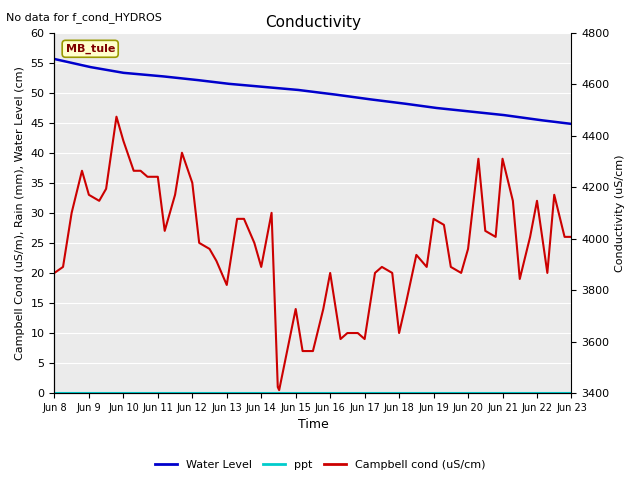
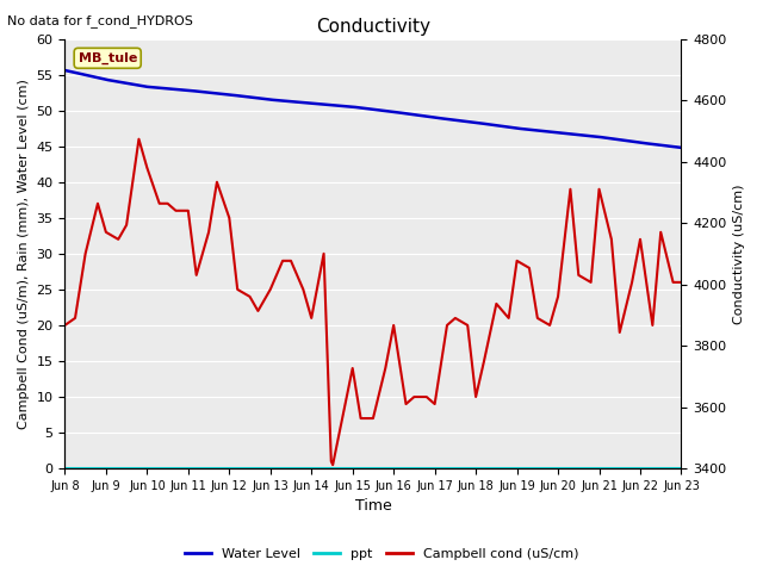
Campbell cond (uS/cm)/Jun 13: 18.0 -> 25.0
